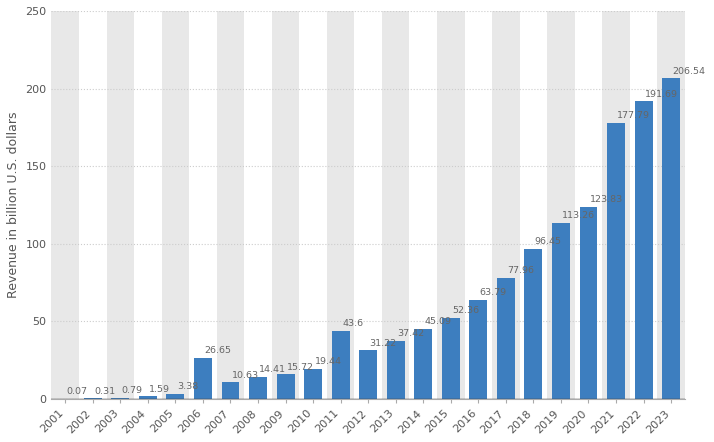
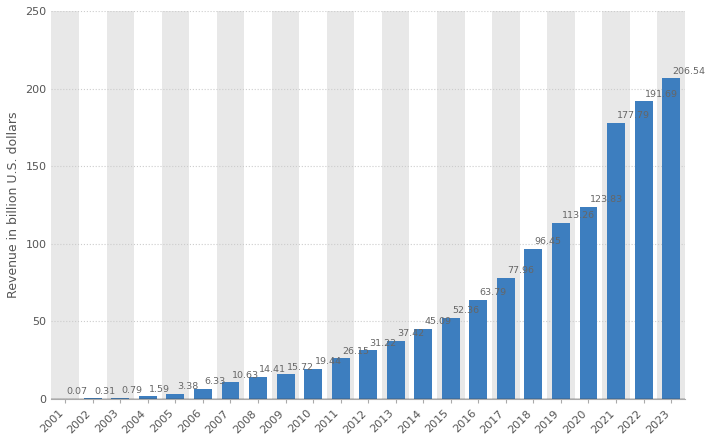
2006: 26.65 -> 6.33
2011: 43.6 -> 26.15
